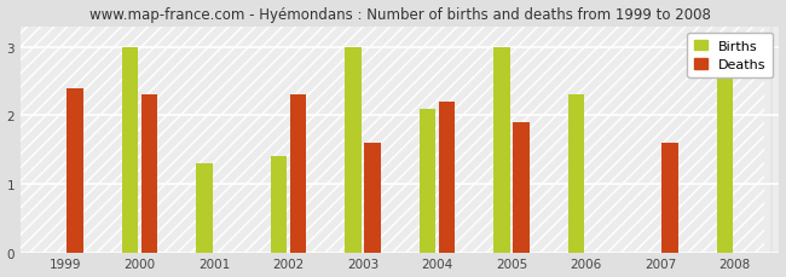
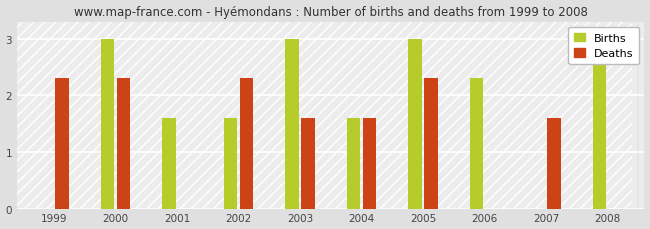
Deaths/1999: 2.4 -> 2.3
Births/2001: 1.3 -> 1.6
Births/2002: 1.4 -> 1.6
Births/2004: 2.1 -> 1.6
Deaths/2004: 2.2 -> 1.6
Deaths/2005: 1.9 -> 2.3
